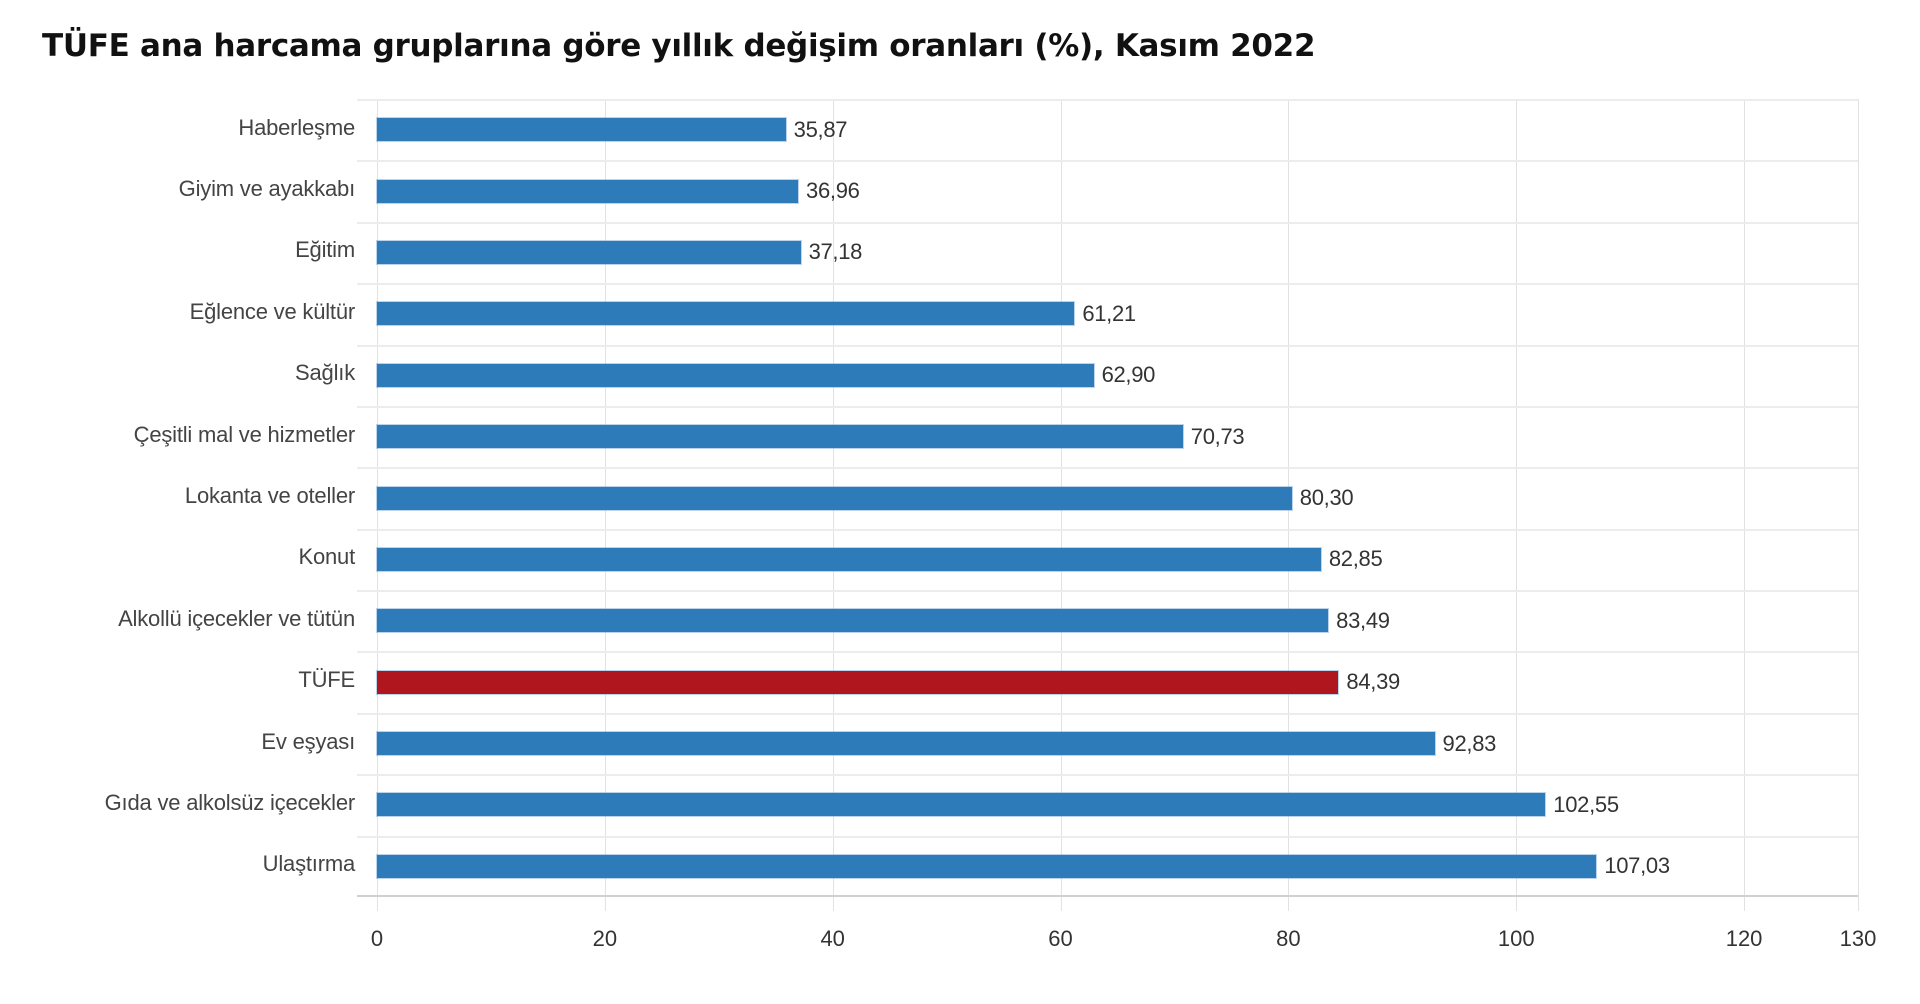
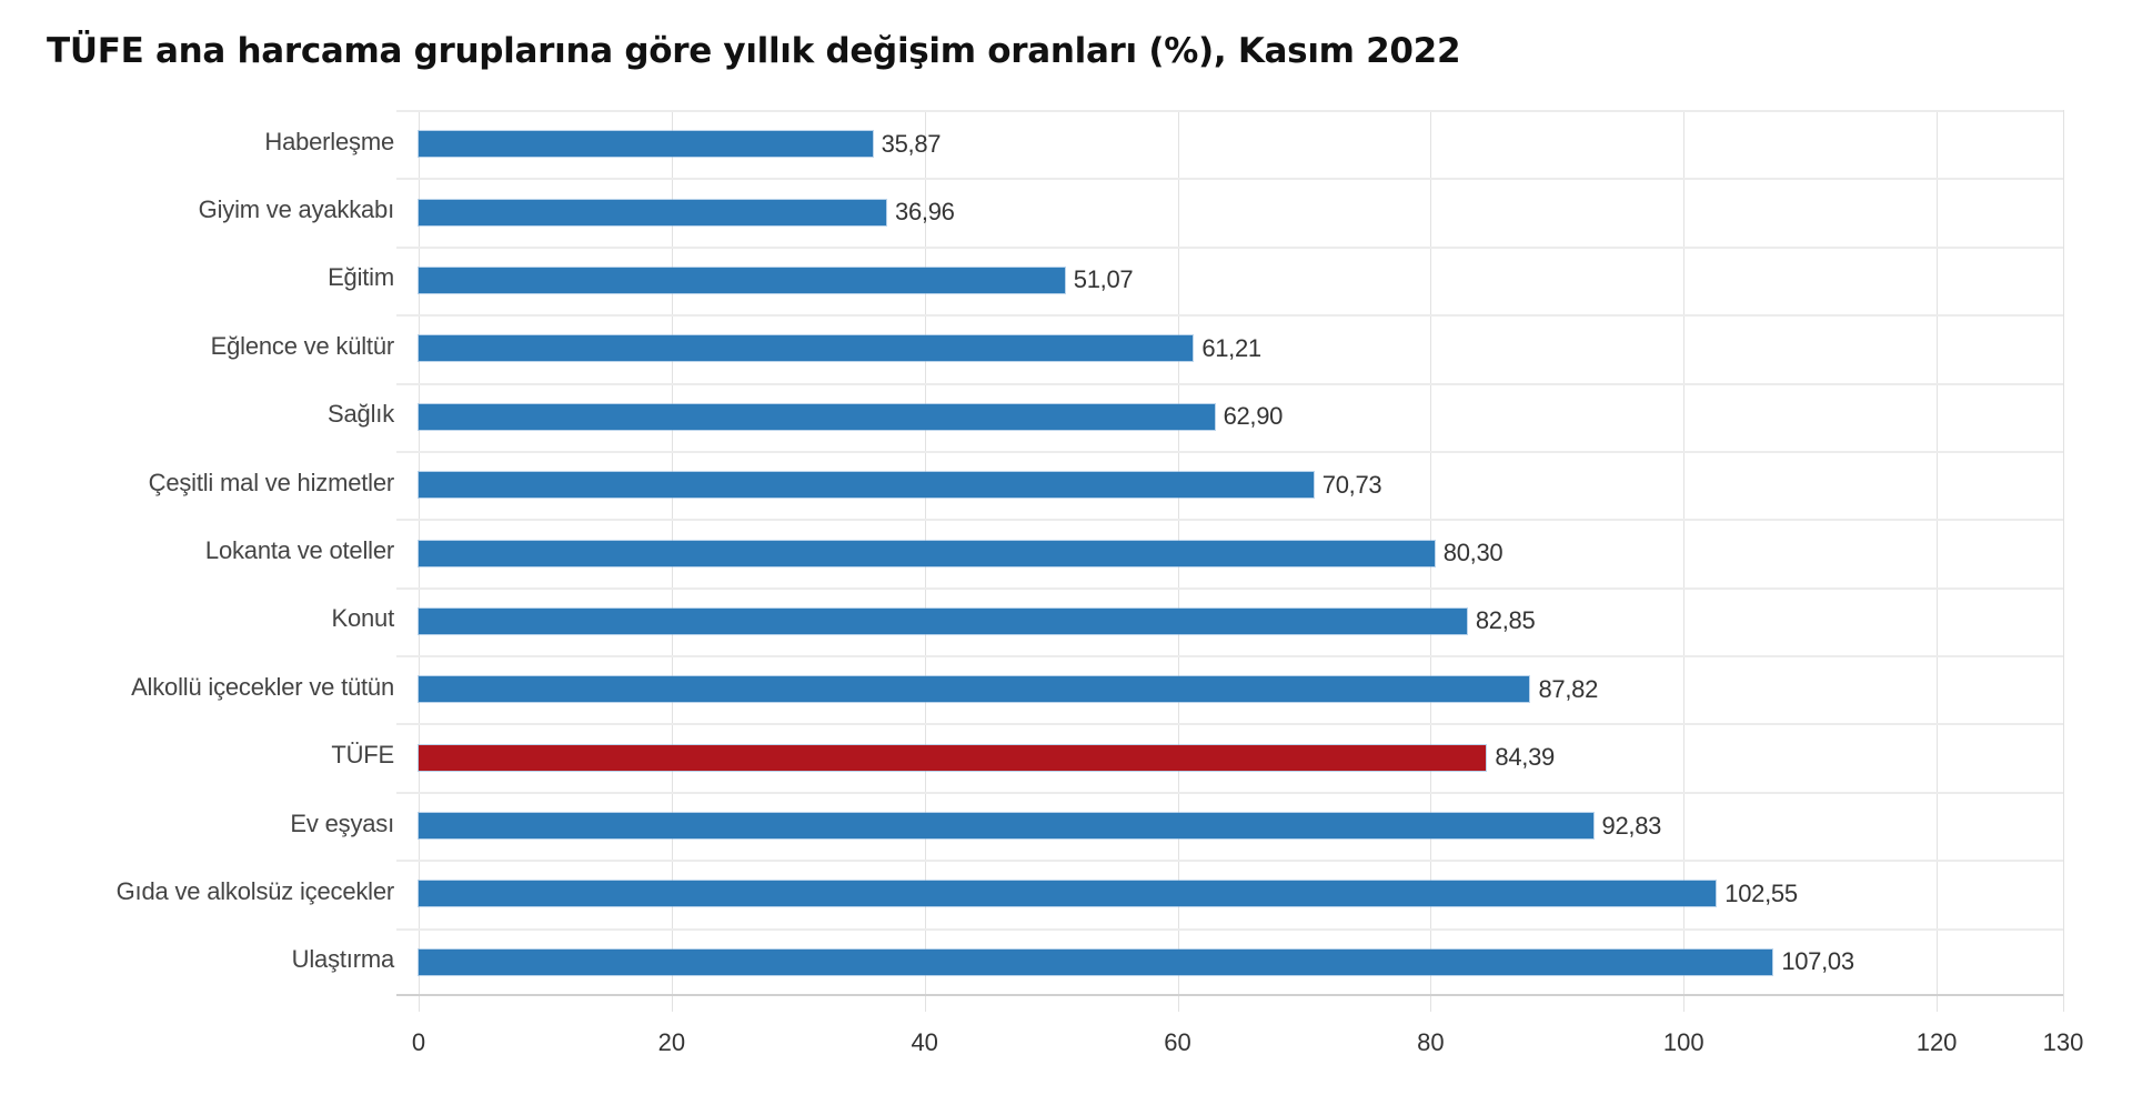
Eğitim: 37,18 -> 51,07
Alkollü içecekler ve tütün: 83,49 -> 87,82
